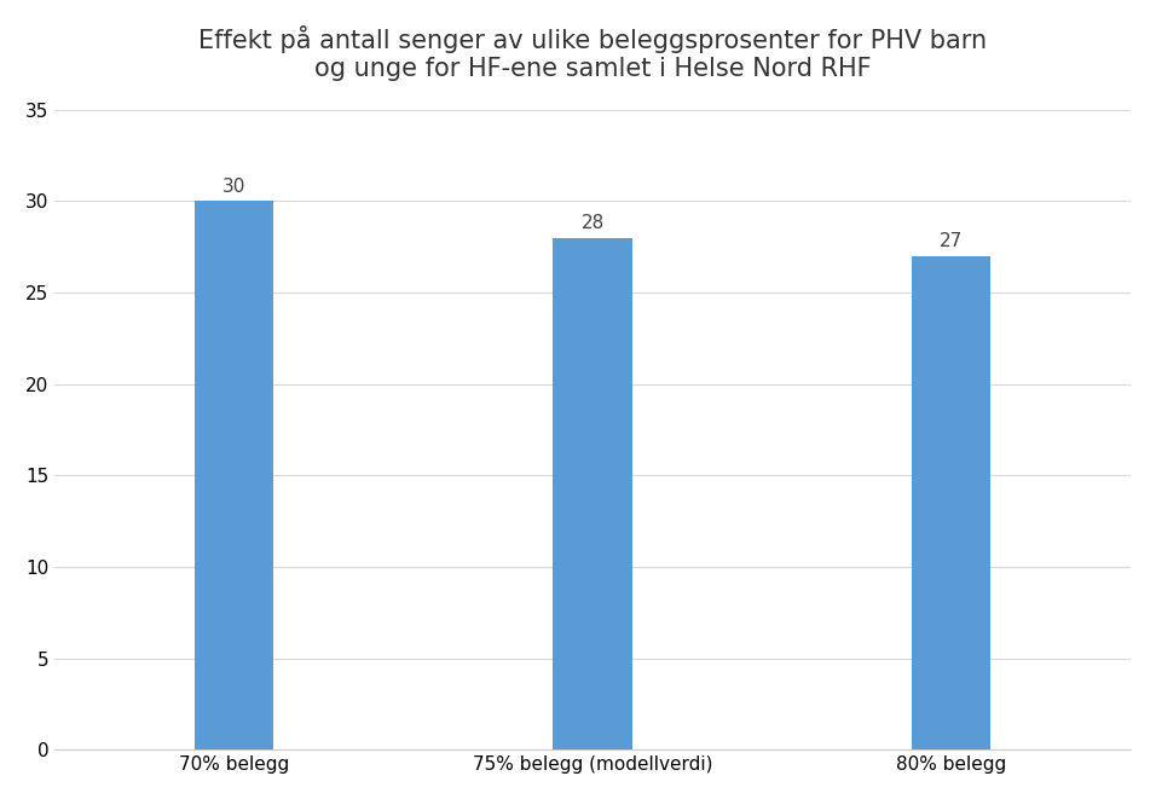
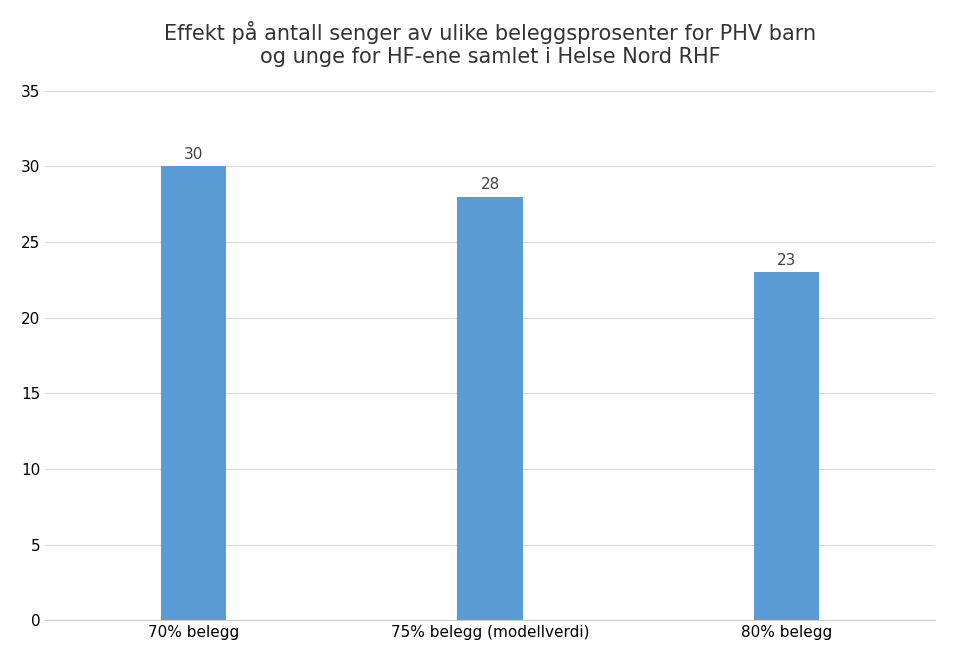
80% belegg: 27 -> 23
